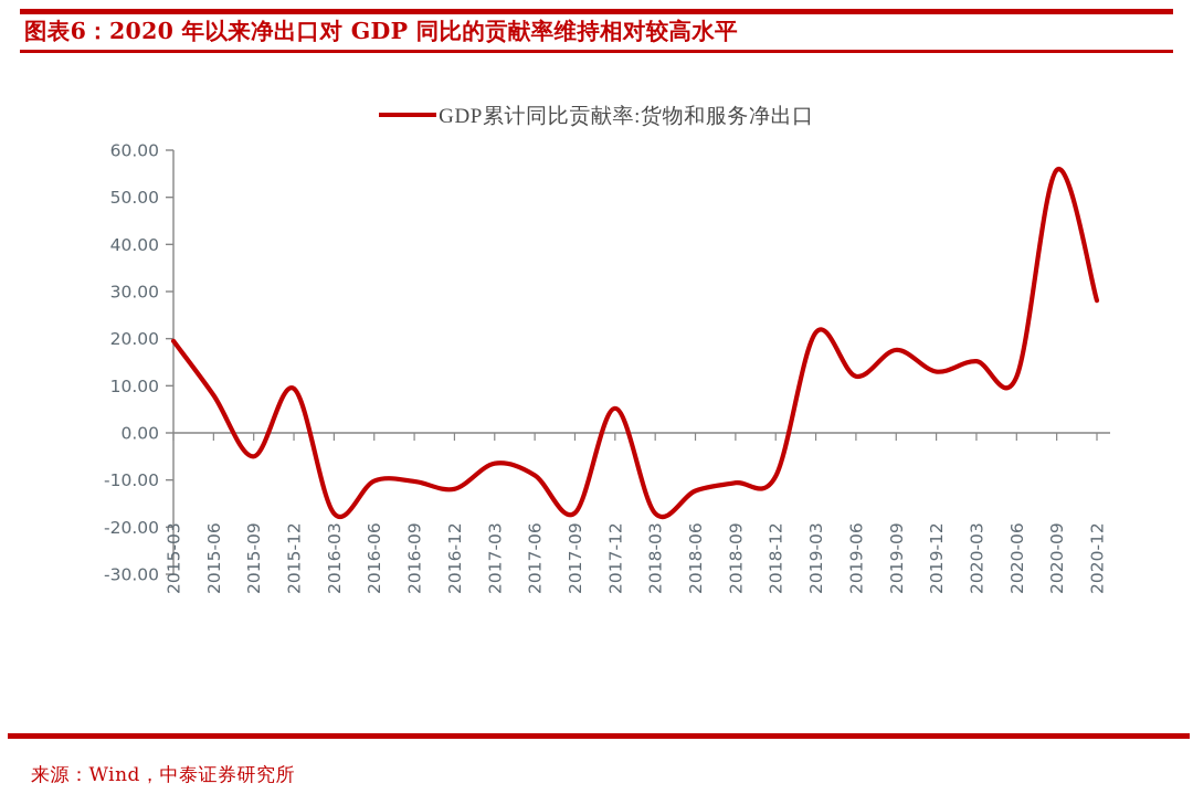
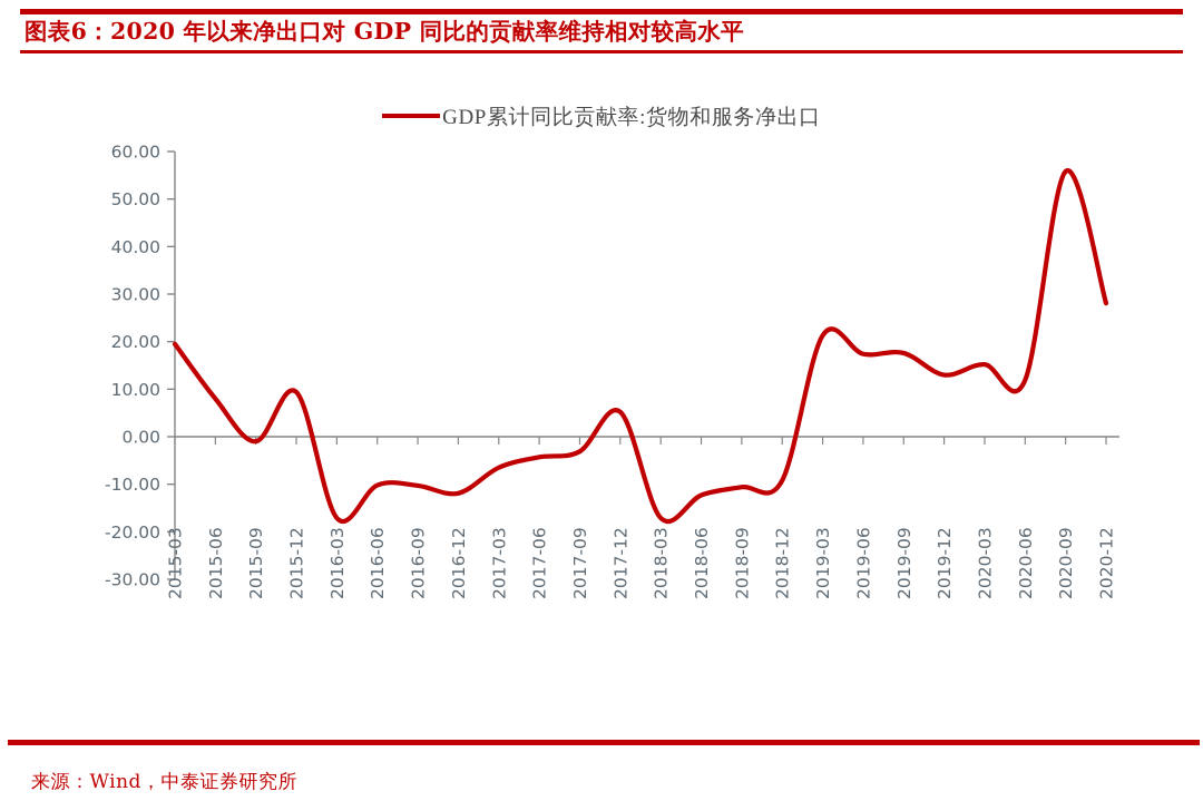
2015-09: -5 -> -1
2017-06: -9 -> -4
2017-09: -17 -> -3
2019-06: 12 -> 17
